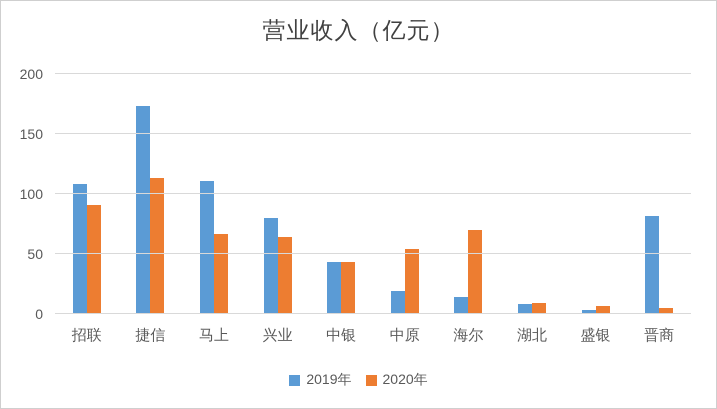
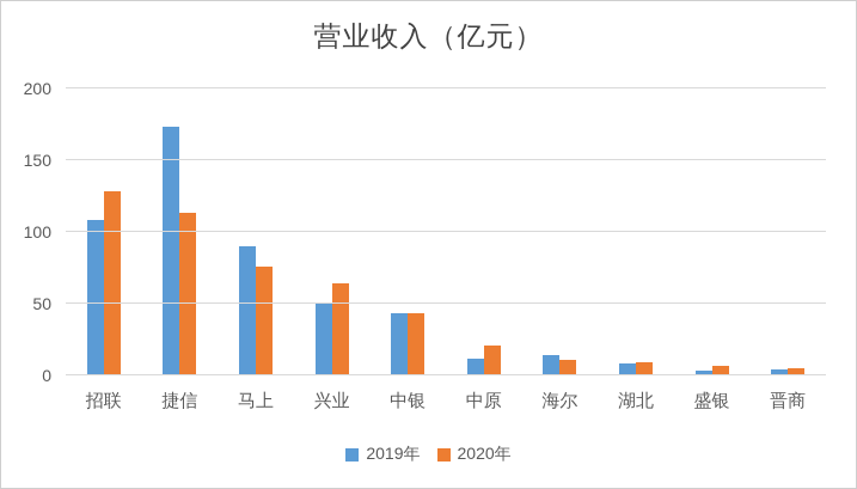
2020年/招联: 91 -> 128
2019年/马上: 111 -> 90
2020年/马上: 67 -> 76
2019年/兴业: 80 -> 50
2019年/中原: 19 -> 12
2020年/中原: 54 -> 21
2020年/海尔: 70 -> 11
2019年/晋商: 82 -> 4
